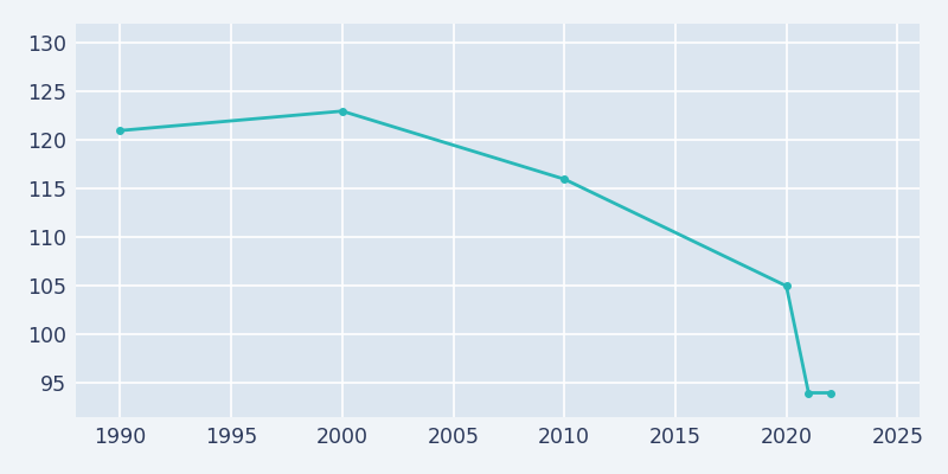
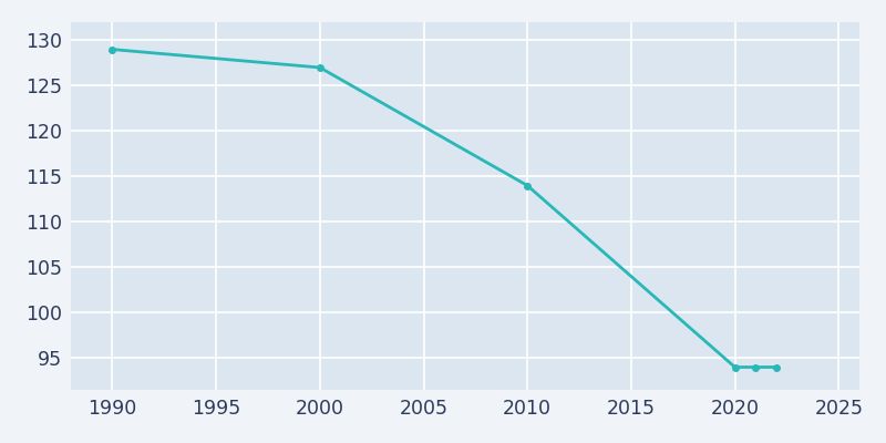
1990: 121 -> 129
2000: 123 -> 127
2010: 116 -> 114
2020: 105 -> 94
